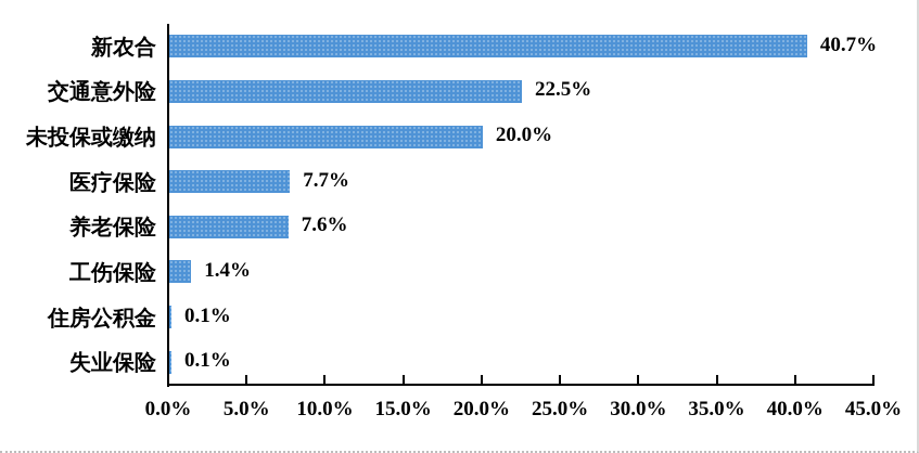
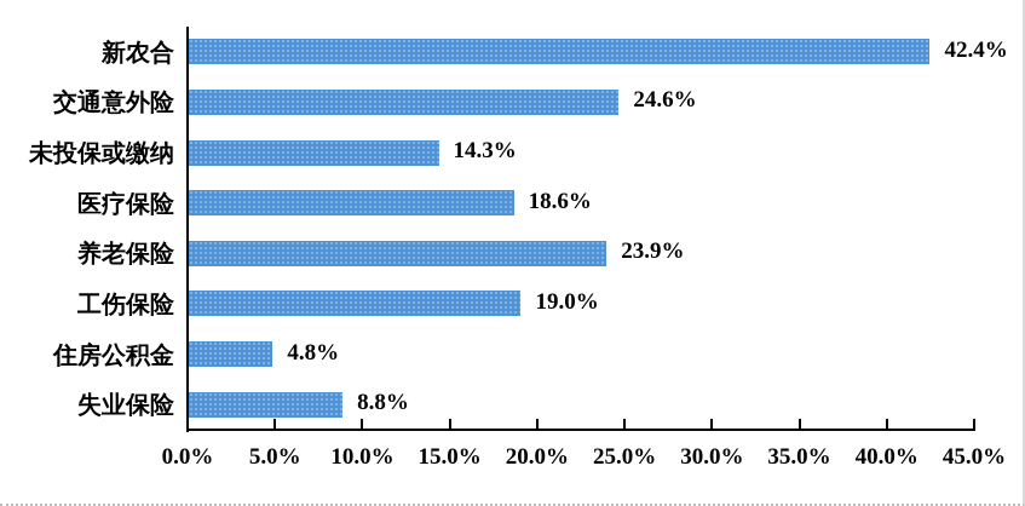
新农合: 40.7% -> 42.4%
交通意外险: 22.5% -> 24.6%
未投保或缴纳: 20.0% -> 14.3%
医疗保险: 7.7% -> 18.6%
养老保险: 7.6% -> 23.9%
工伤保险: 1.4% -> 19.0%
住房公积金: 0.1% -> 4.8%
失业保险: 0.1% -> 8.8%
